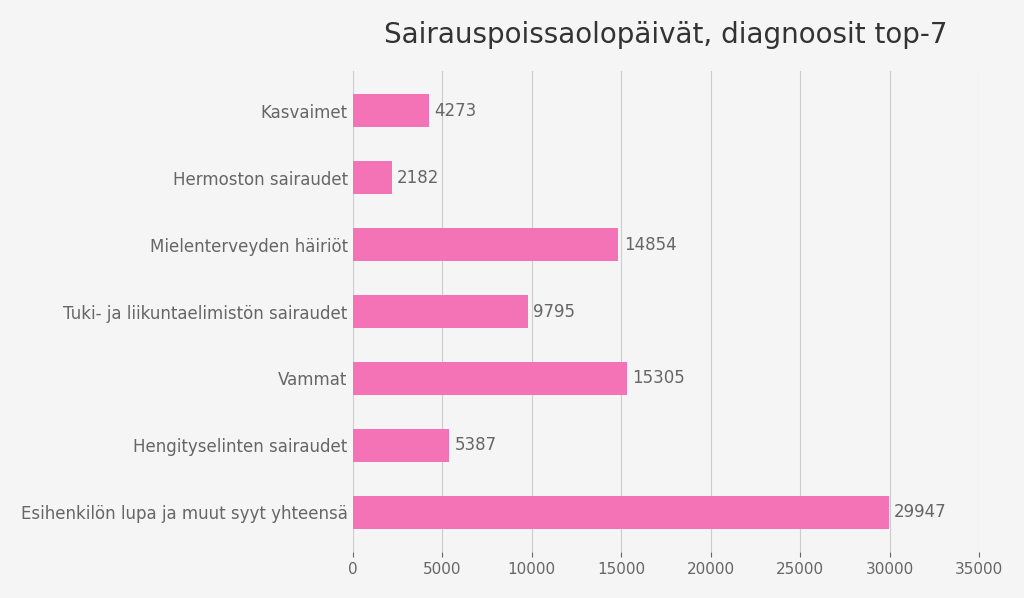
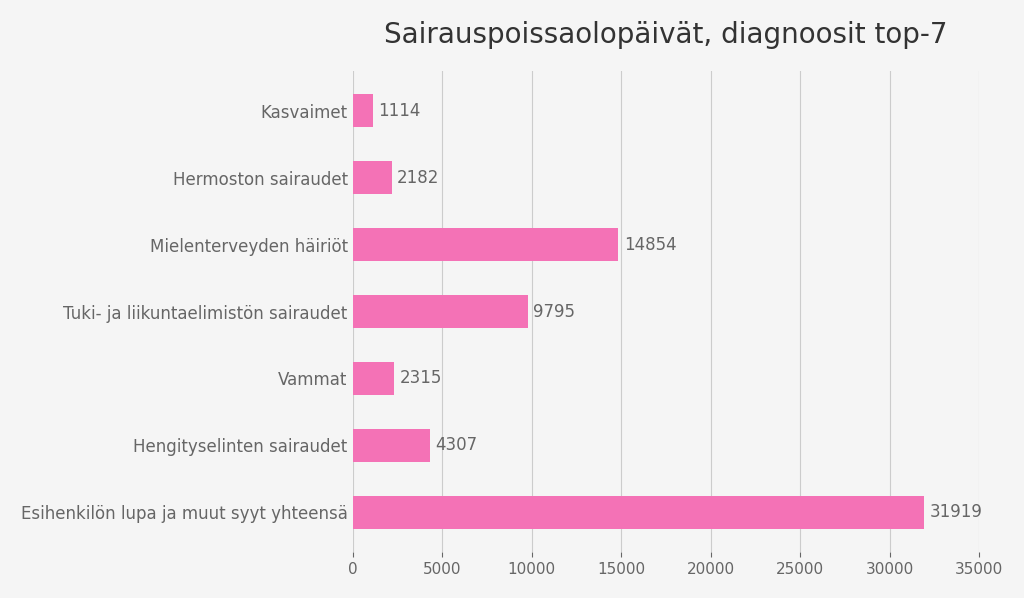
Kasvaimet: 4273 -> 1114
Vammat: 15305 -> 2315
Hengityselinten sairaudet: 5387 -> 4307
Esihenkilön lupa ja muut syyt yhteensä: 29947 -> 31919
